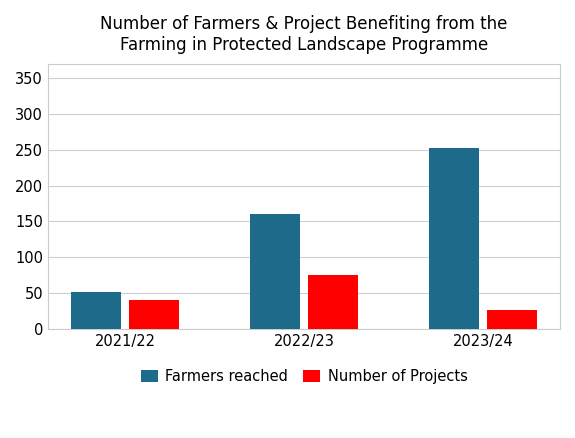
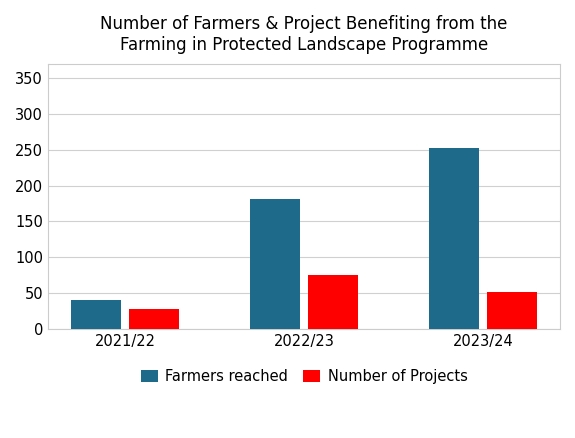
Farmers reached/2021/22: 52 -> 40
Number of Projects/2021/22: 40 -> 28
Farmers reached/2022/23: 160 -> 182
Number of Projects/2023/24: 26 -> 52
